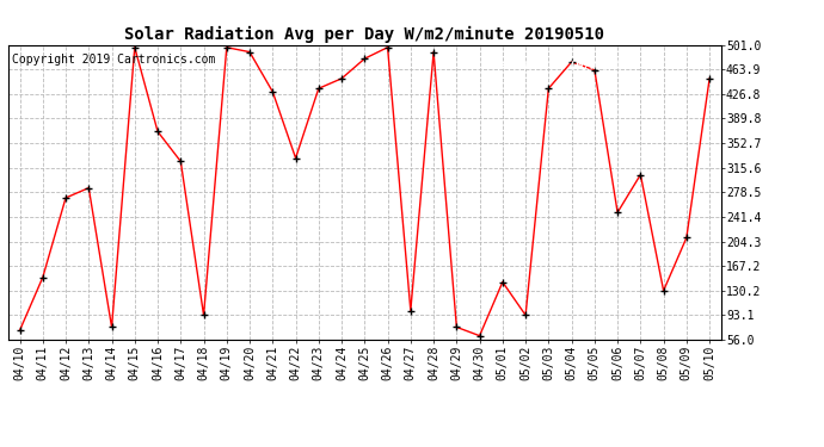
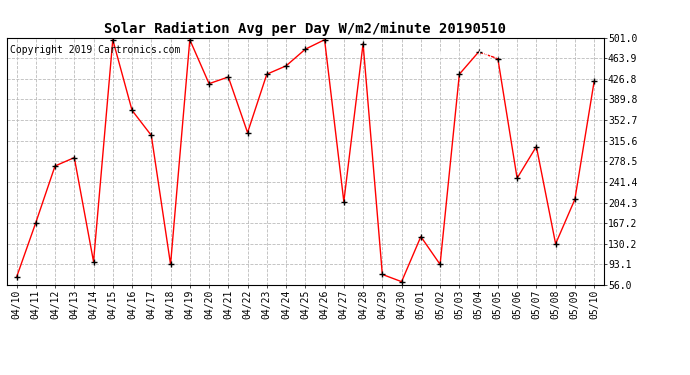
04/11: 150 -> 168
04/14: 75 -> 98
04/20: 490 -> 418
04/27: 100 -> 206
05/10: 450 -> 422
